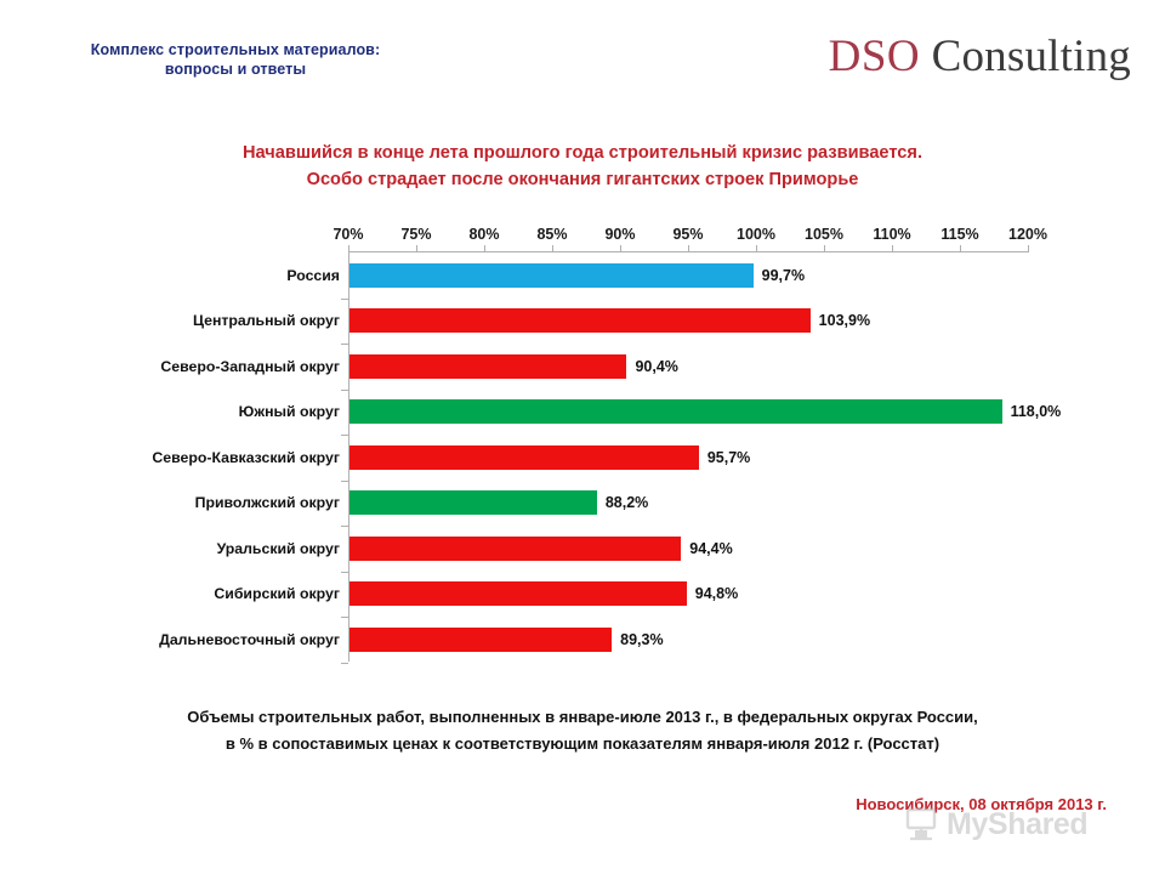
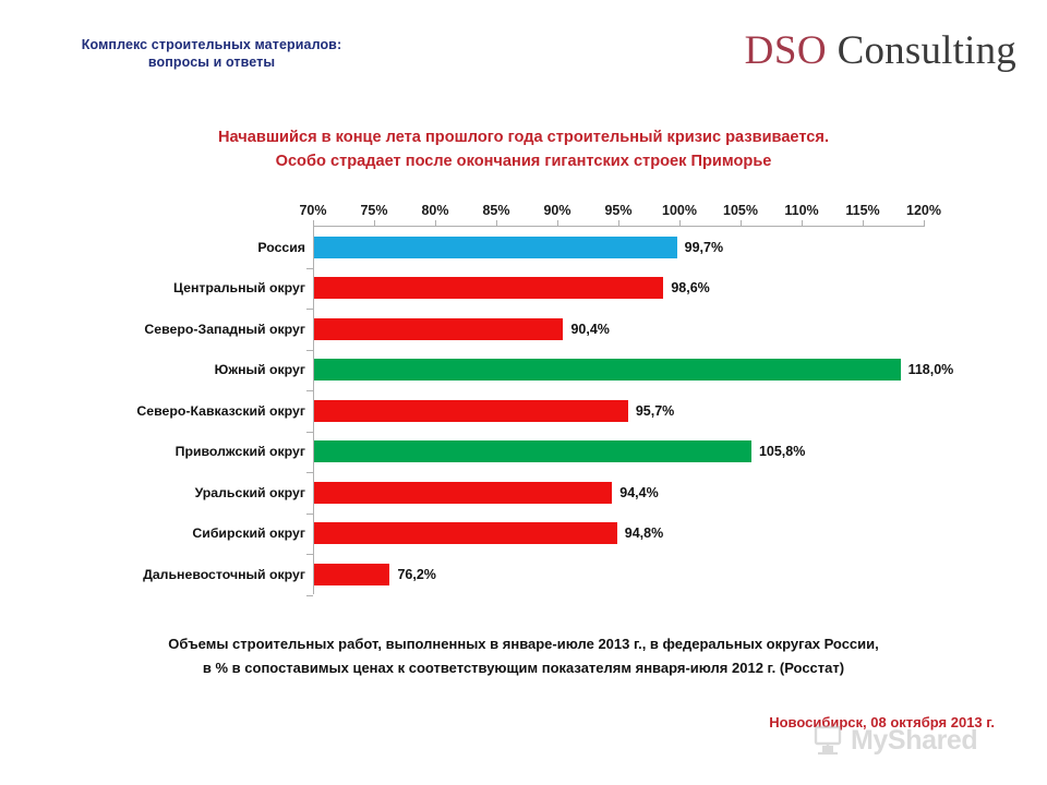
Центральный округ: 103,9% -> 98,6%
Приволжский округ: 88,2% -> 105,8%
Дальневосточный округ: 89,3% -> 76,2%
